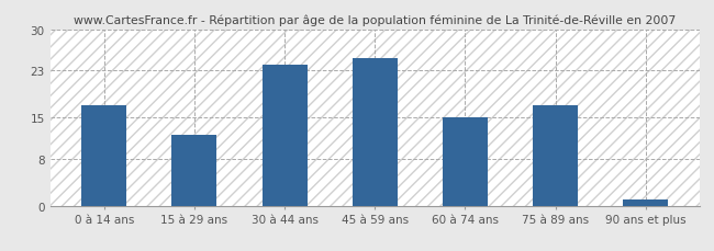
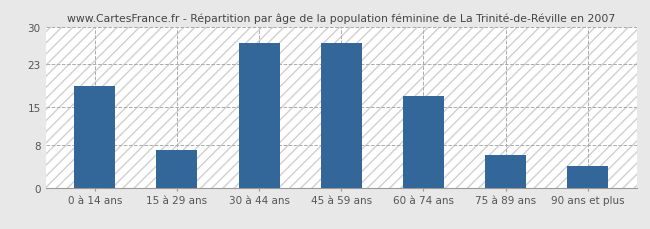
0 à 14 ans: 17 -> 19
15 à 29 ans: 12 -> 7
30 à 44 ans: 24 -> 27
45 à 59 ans: 25 -> 27
60 à 74 ans: 15 -> 17
75 à 89 ans: 17 -> 6
90 ans et plus: 1 -> 4
